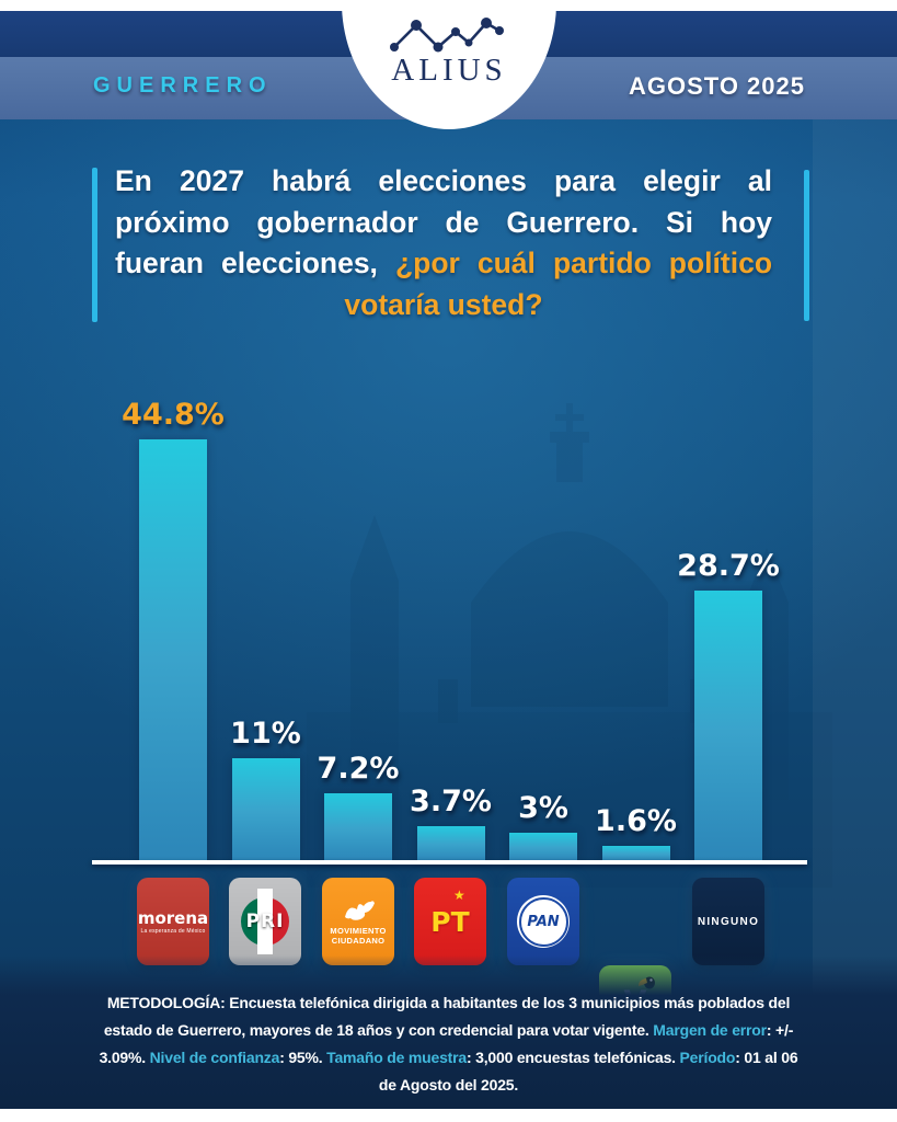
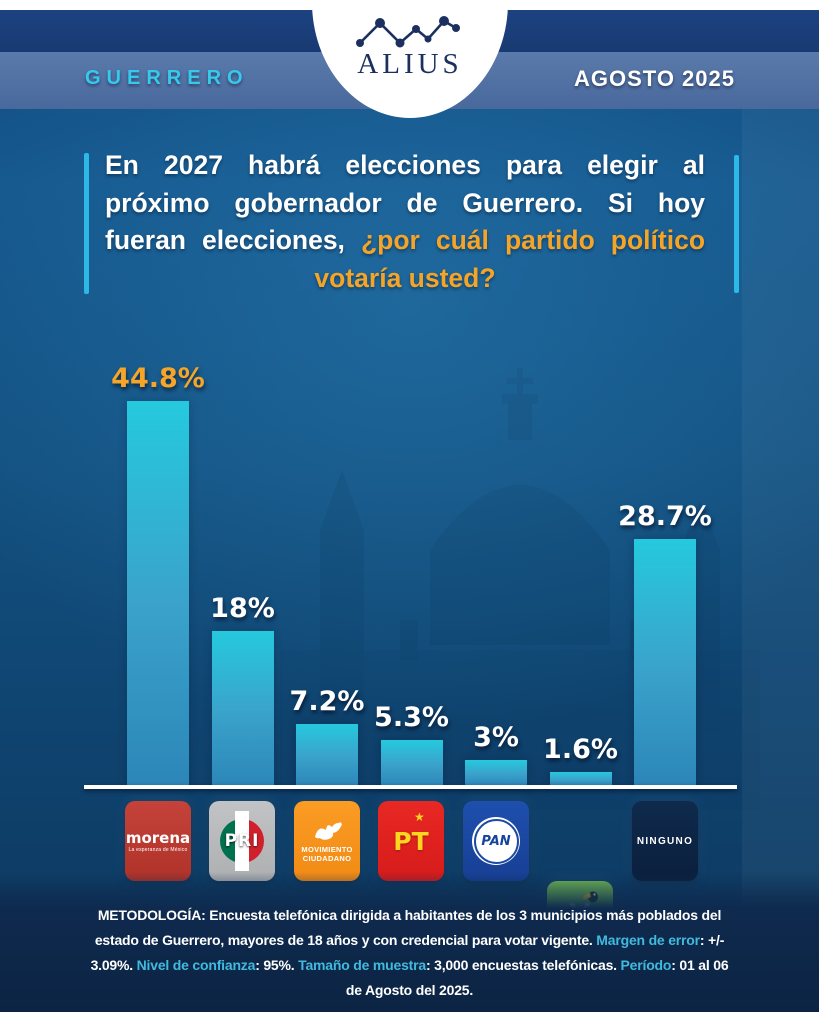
PRI: 11% -> 18%
PT: 3.7% -> 5.3%
